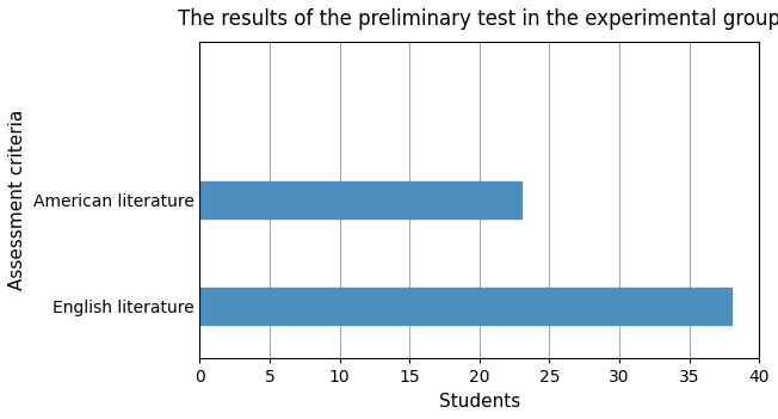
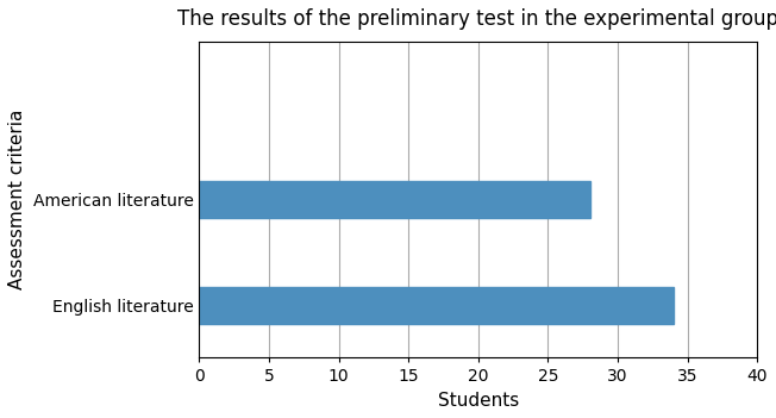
American literature: 23 -> 28
English literature: 38 -> 34
